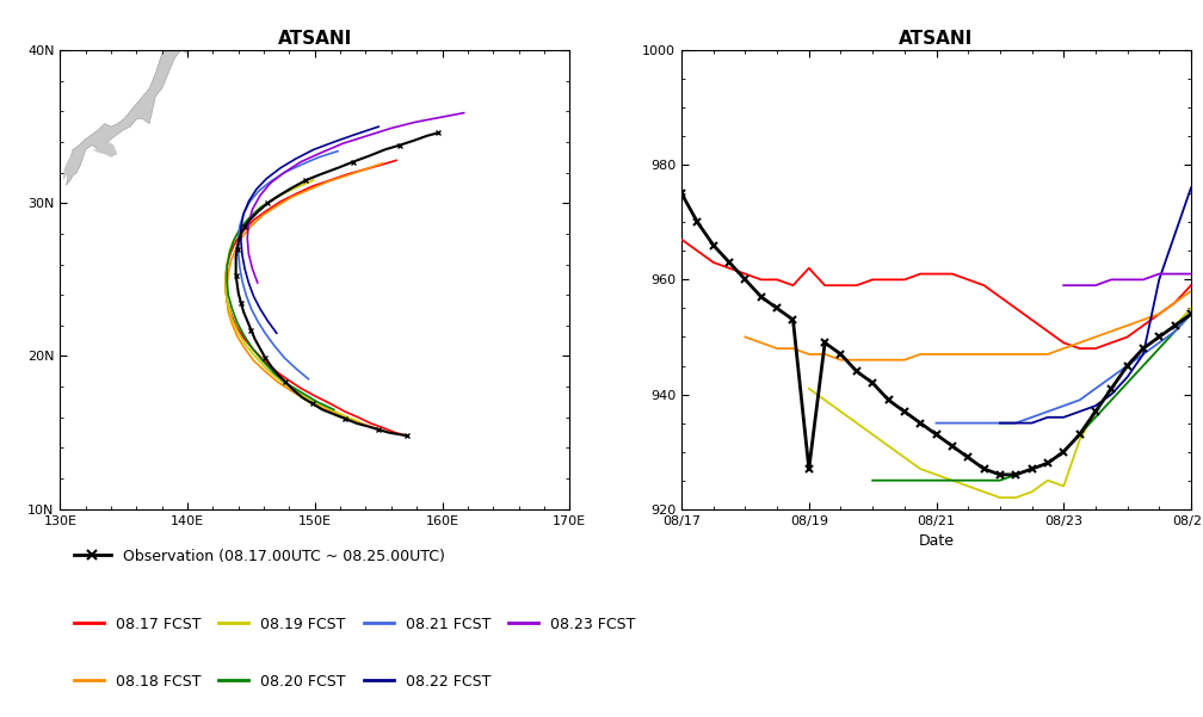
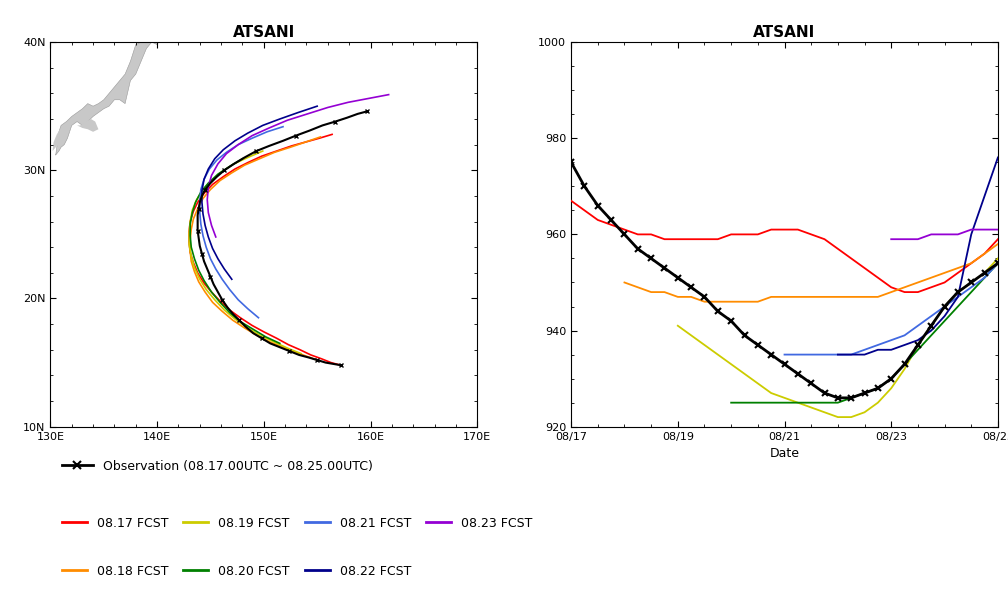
Observation (08.17.00UTC ~ 08.25.00UTC)/08/19: 927 -> 951
08.17 FCST/08/19: 962 -> 959
08.19 FCST/08/23: 924 -> 928
